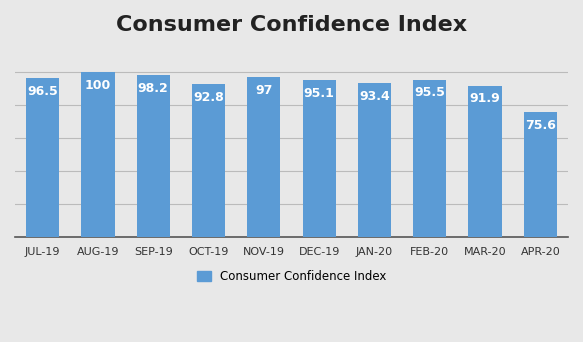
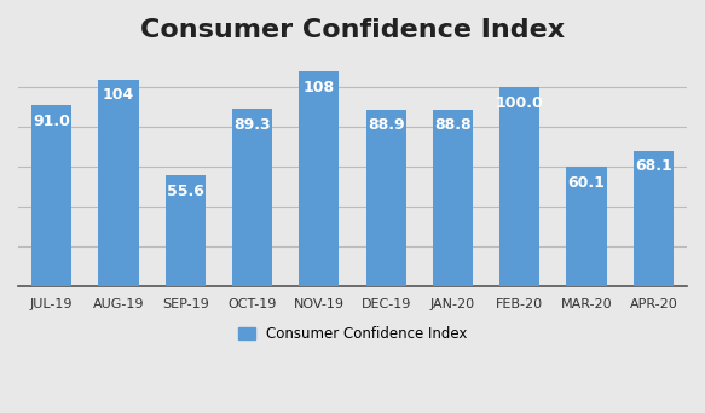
JUL-19: 96.5 -> 91.0
AUG-19: 100 -> 104
SEP-19: 98.2 -> 55.6
OCT-19: 92.8 -> 89.3
NOV-19: 97 -> 108
DEC-19: 95.1 -> 88.9
JAN-20: 93.4 -> 88.8
FEB-20: 95.5 -> 100.0
MAR-20: 91.9 -> 60.1
APR-20: 75.6 -> 68.1
